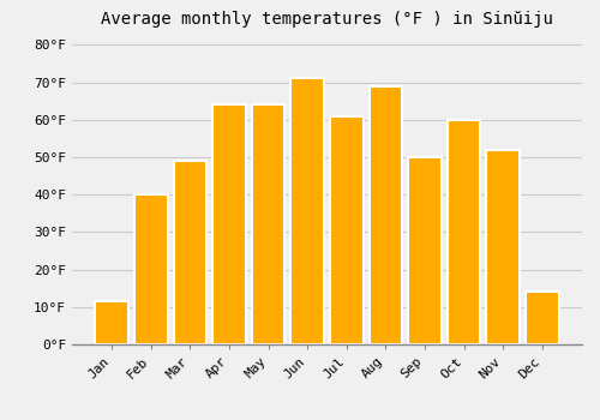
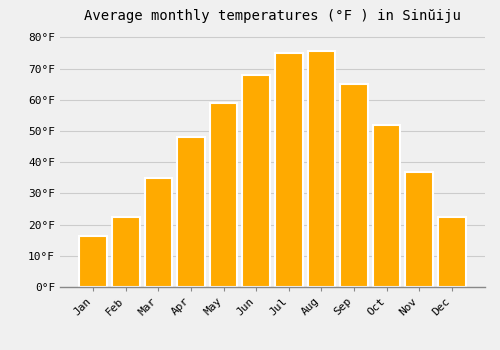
Jan: 11.5°F -> 16.5°F
Feb: 40.0°F -> 22.5°F
Mar: 49.0°F -> 35.0°F
Apr: 64.0°F -> 48.0°F
May: 64.0°F -> 59.0°F
Jun: 71.0°F -> 68.0°F
Jul: 61.0°F -> 75.0°F
Aug: 69.0°F -> 75.5°F
Sep: 50.0°F -> 65.0°F
Oct: 60.0°F -> 52.0°F
Nov: 52.0°F -> 37.0°F
Dec: 14.0°F -> 22.5°F
